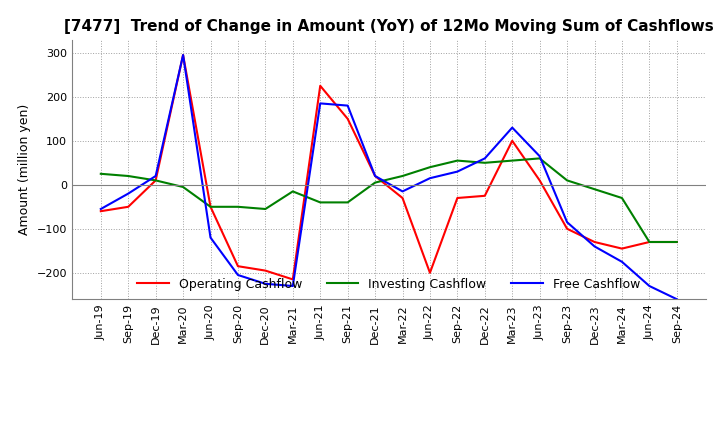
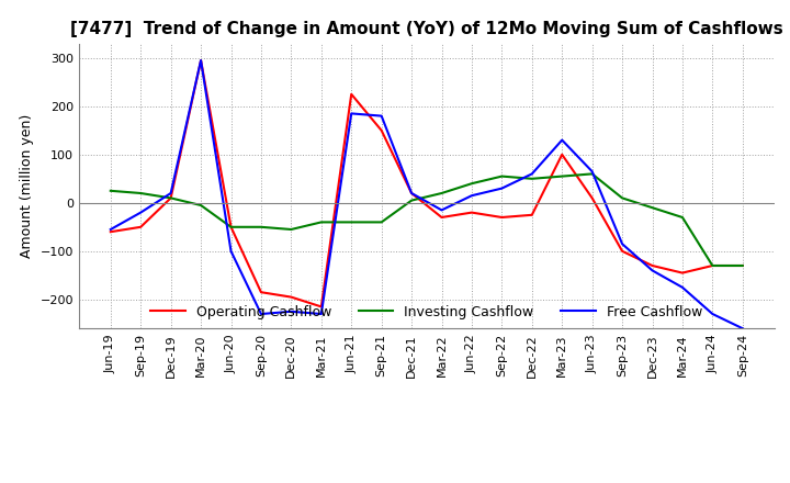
Free Cashflow/Jun-20: -120 -> -100
Free Cashflow/Sep-20: -205 -> -230
Investing Cashflow/Mar-21: -15 -> -40
Operating Cashflow/Jun-22: -200 -> -20
